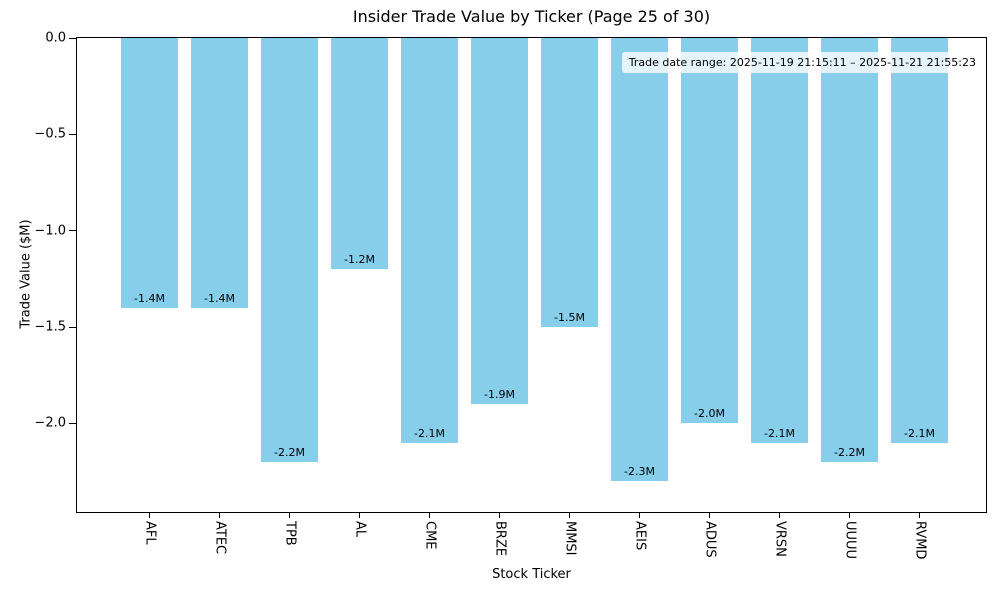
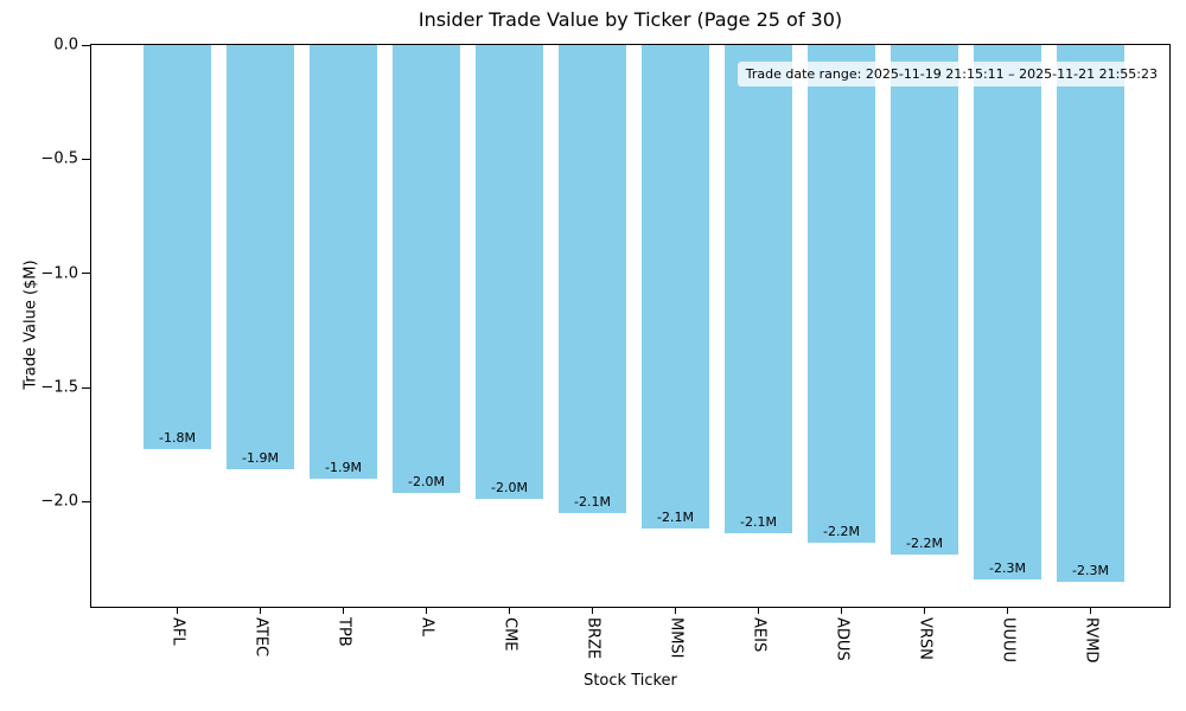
AFL: -1.4M -> -1.8M
ATEC: -1.4M -> -1.9M
TPB: -2.2M -> -1.9M
AL: -1.2M -> -2.0M
CME: -2.1M -> -2.0M
BRZE: -1.9M -> -2.1M
MMSI: -1.5M -> -2.1M
AEIS: -2.3M -> -2.1M
ADUS: -2.0M -> -2.2M
VRSN: -2.1M -> -2.2M
UUUU: -2.2M -> -2.3M
RVMD: -2.1M -> -2.3M
